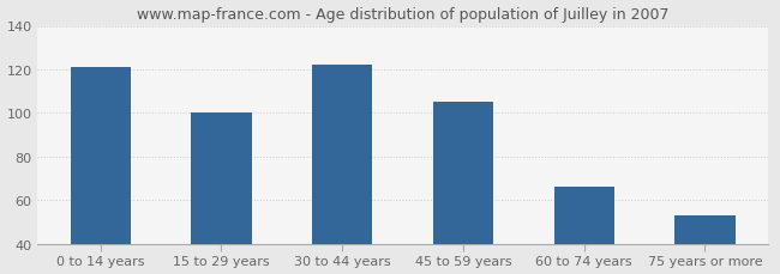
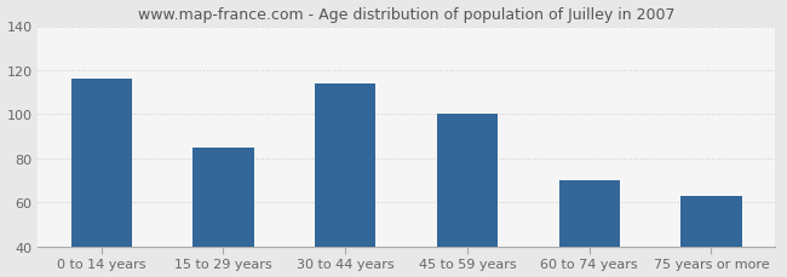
0 to 14 years: 121 -> 116
15 to 29 years: 100 -> 85
30 to 44 years: 122 -> 114
45 to 59 years: 105 -> 100
60 to 74 years: 66 -> 70
75 years or more: 53 -> 63
